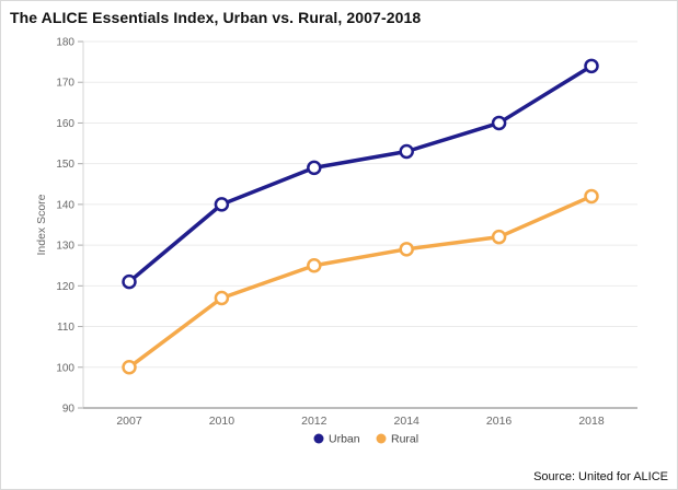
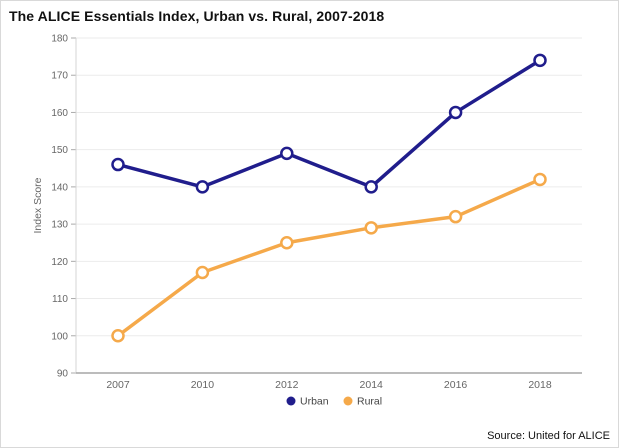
Urban/2007: 121 -> 146
Urban/2014: 153 -> 140
